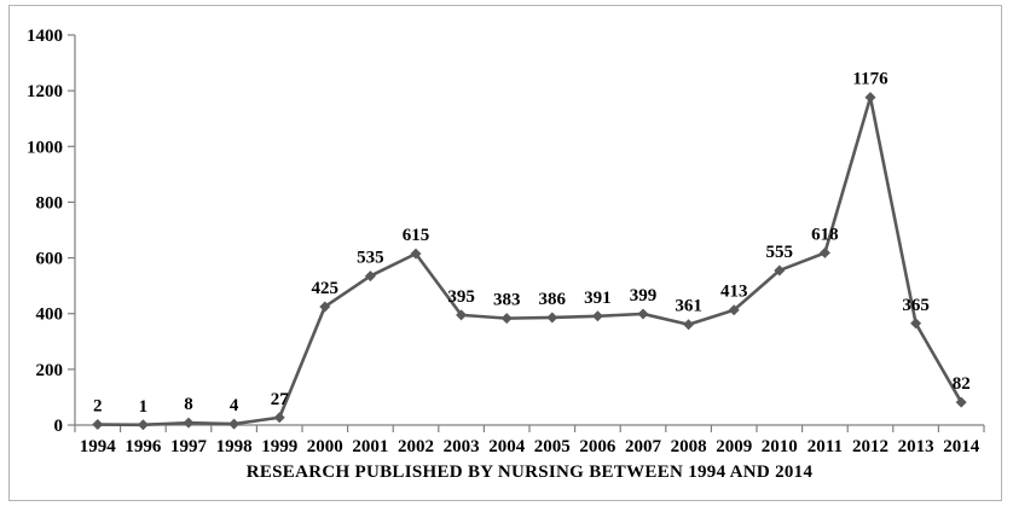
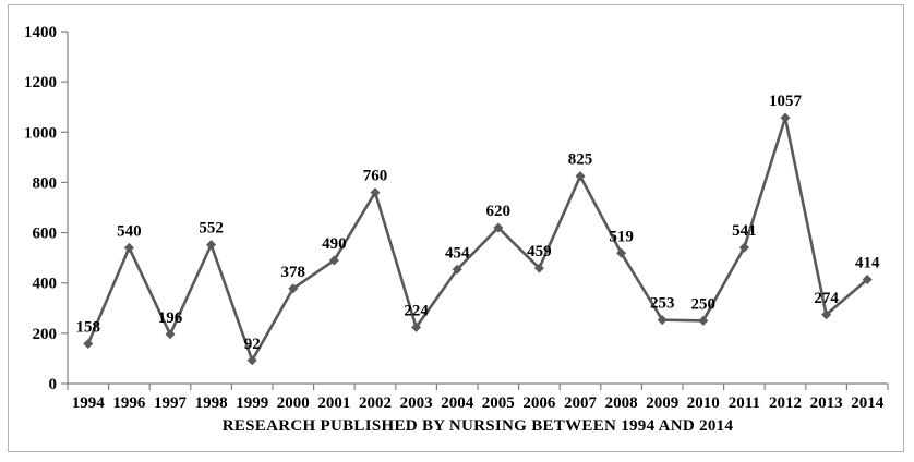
1994: 2 -> 158
1996: 1 -> 540
1997: 8 -> 196
1998: 4 -> 552
1999: 27 -> 92
2000: 425 -> 378
2001: 535 -> 490
2002: 615 -> 760
2003: 395 -> 224
2004: 383 -> 454
2005: 386 -> 620
2006: 391 -> 459
2007: 399 -> 825
2008: 361 -> 519
2009: 413 -> 253
2010: 555 -> 250
2011: 618 -> 541
2012: 1176 -> 1057
2013: 365 -> 274
2014: 82 -> 414
